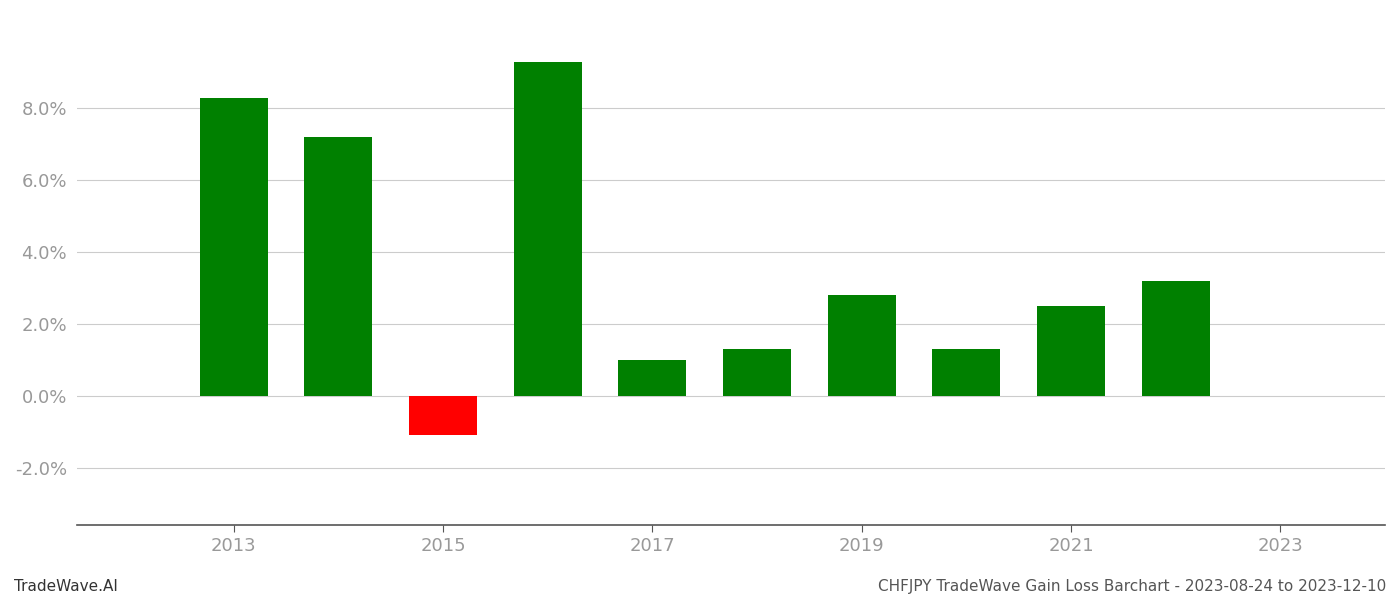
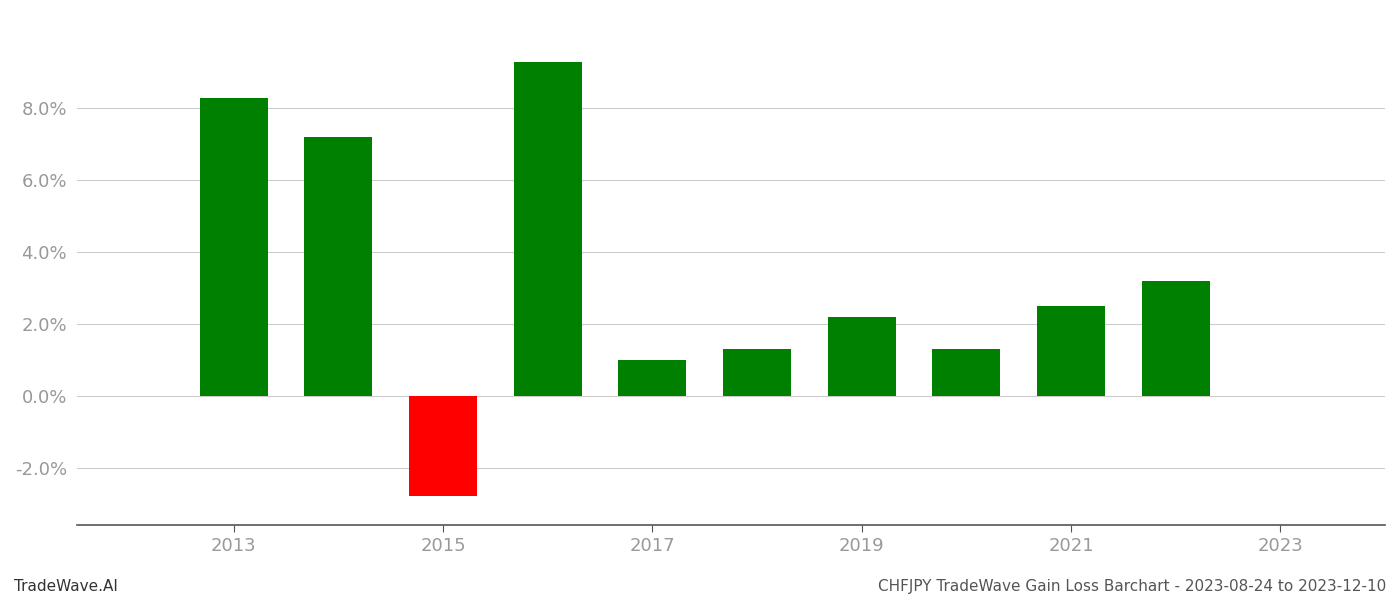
2015: -1.1% -> -2.8%
2019: 2.8% -> 2.2%
